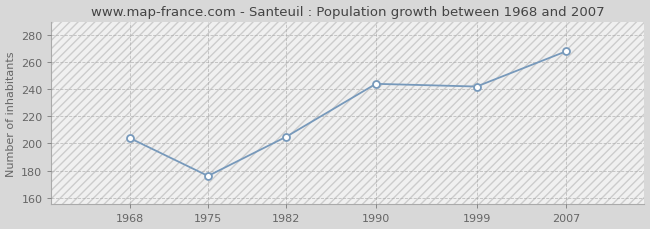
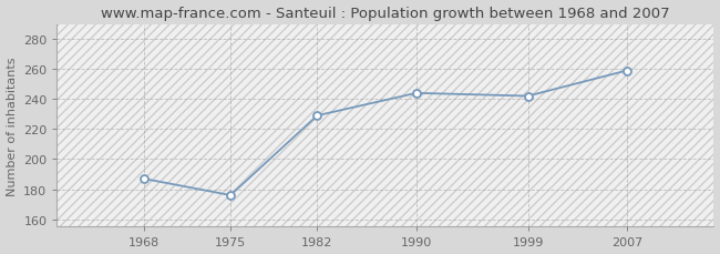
1968: 204 -> 187
1982: 205 -> 229
2007: 268 -> 259
